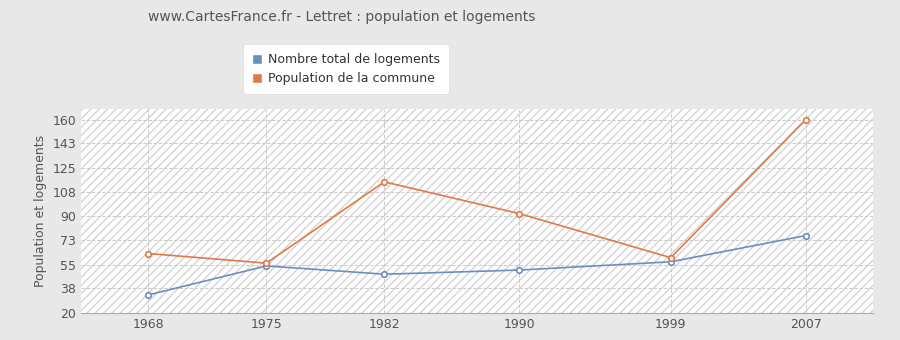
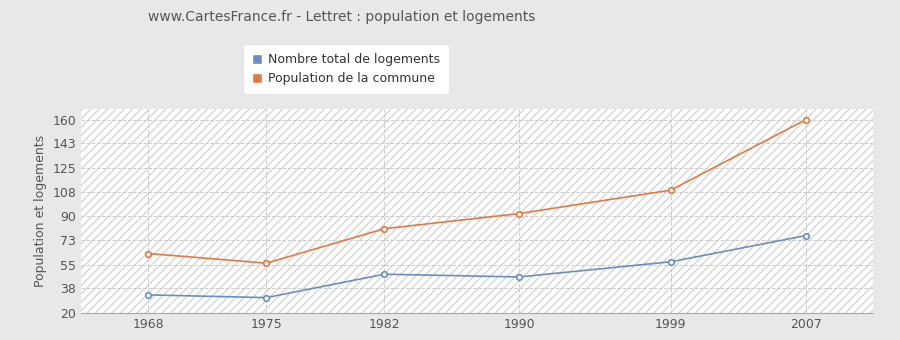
Nombre total de logements/1975: 54 -> 31
Population de la commune/1982: 115 -> 81
Nombre total de logements/1990: 51 -> 46
Population de la commune/1999: 60 -> 109
